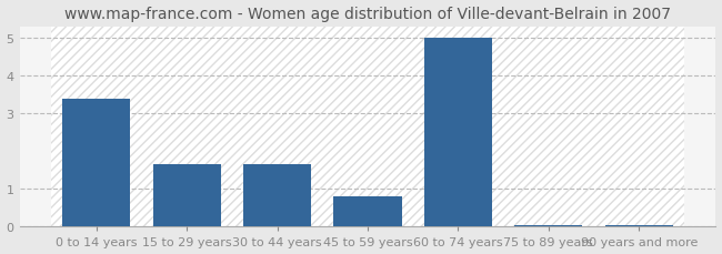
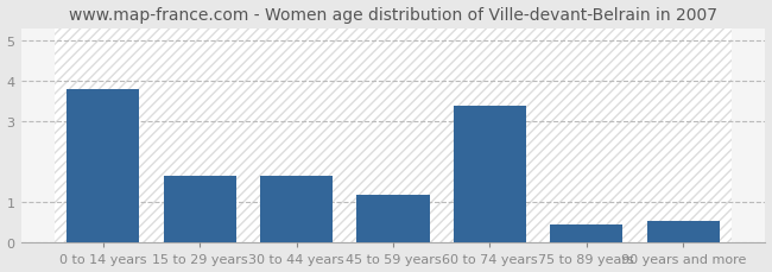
0 to 14 years: 3.40 -> 3.80
45 to 59 years: 0.80 -> 1.20
60 to 74 years: 5.00 -> 3.40
75 to 89 years: 0.05 -> 0.45
90 years and more: 0.05 -> 0.55
